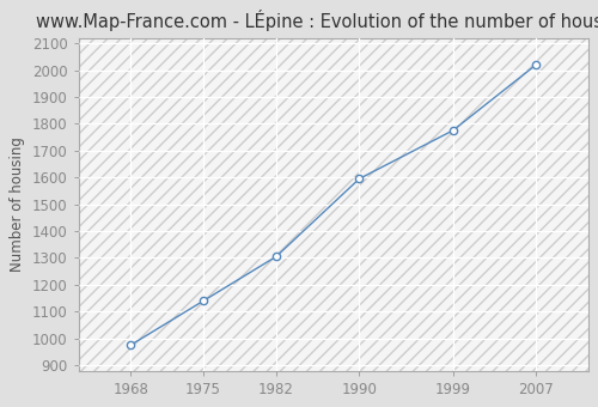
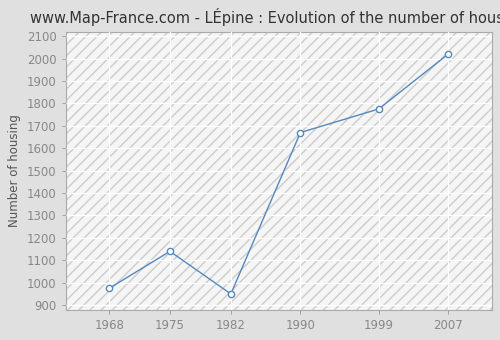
1982: 1305 -> 950
1990: 1595 -> 1670
